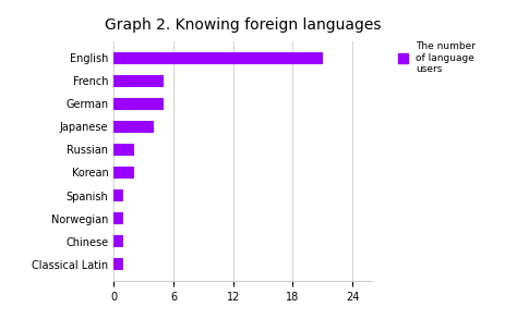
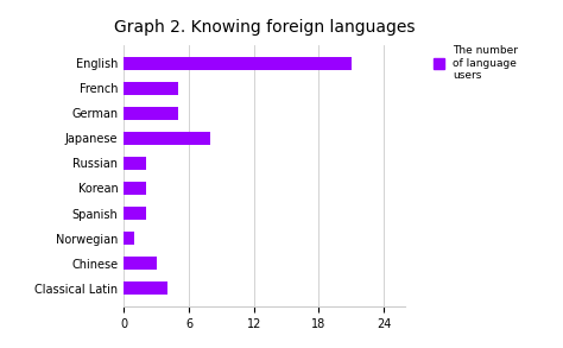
Japanese: 4 -> 8
Spanish: 1 -> 2
Chinese: 1 -> 3
Classical Latin: 1 -> 4
